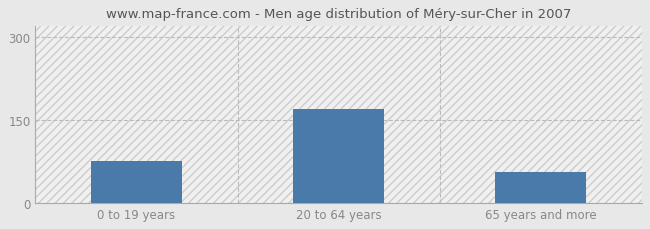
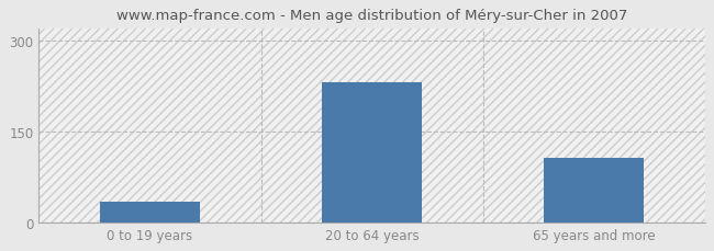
0 to 19 years: 75 -> 34
20 to 64 years: 170 -> 230
65 years and more: 55 -> 106
